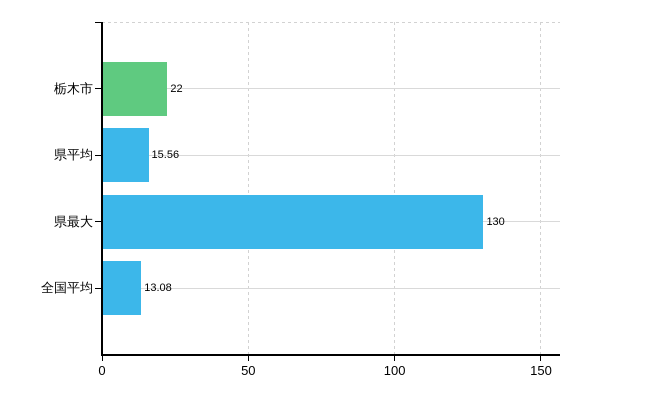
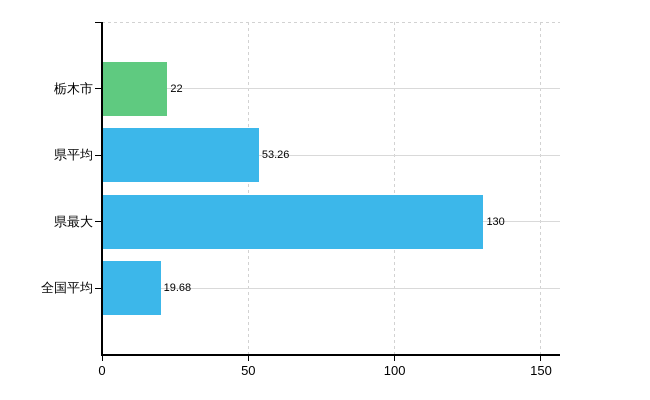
県平均: 15.56 -> 53.26
全国平均: 13.08 -> 19.68
